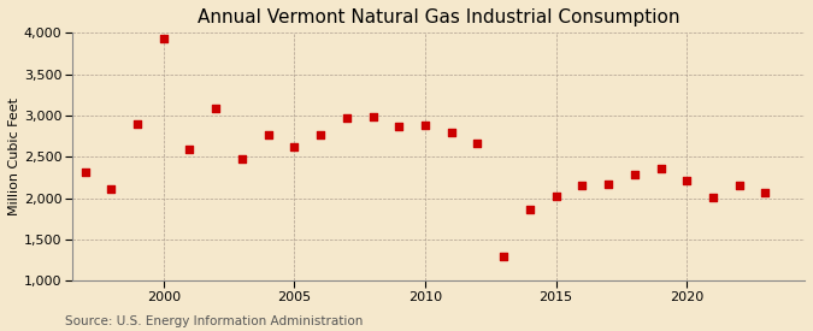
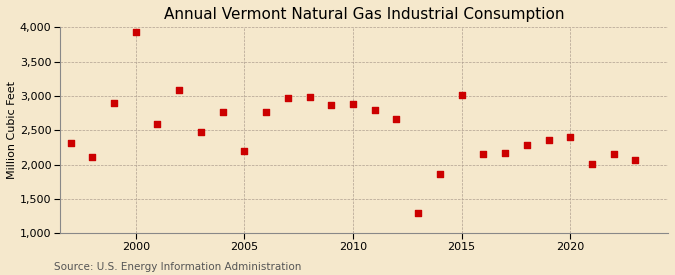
2005: 2,620 -> 2,200
2015: 2,030 -> 3,020
2020: 2,210 -> 2,400
